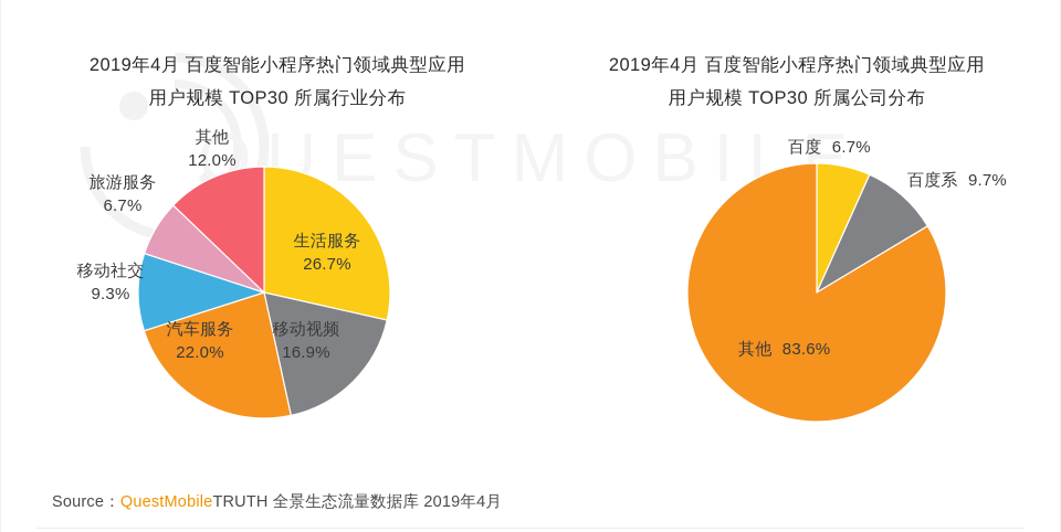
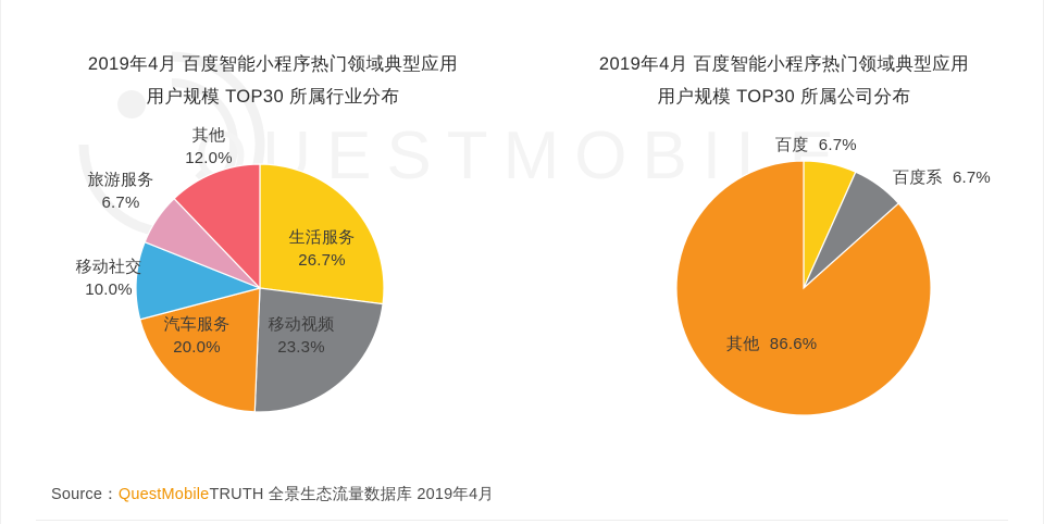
2019年4月 百度智能小程序热门领域典型应用用户规模 TOP30 所属行业分布/移动视频: 16.9% -> 23.3%
2019年4月 百度智能小程序热门领域典型应用用户规模 TOP30 所属行业分布/汽车服务: 22.0% -> 20.0%
2019年4月 百度智能小程序热门领域典型应用用户规模 TOP30 所属行业分布/移动社交: 9.3% -> 10.0%
2019年4月 百度智能小程序热门领域典型应用用户规模 TOP30 所属公司分布/百度系: 9.7% -> 6.7%
2019年4月 百度智能小程序热门领域典型应用用户规模 TOP30 所属公司分布/其他: 83.6% -> 86.6%
